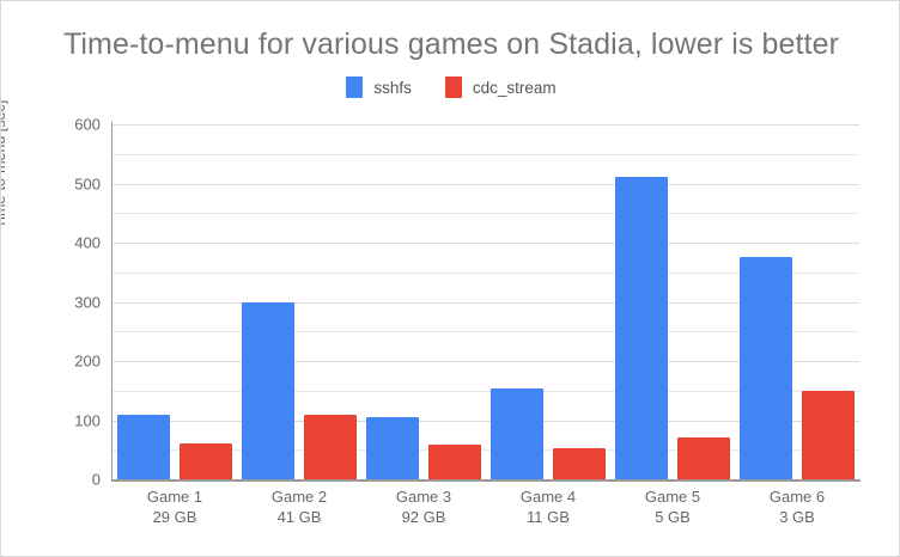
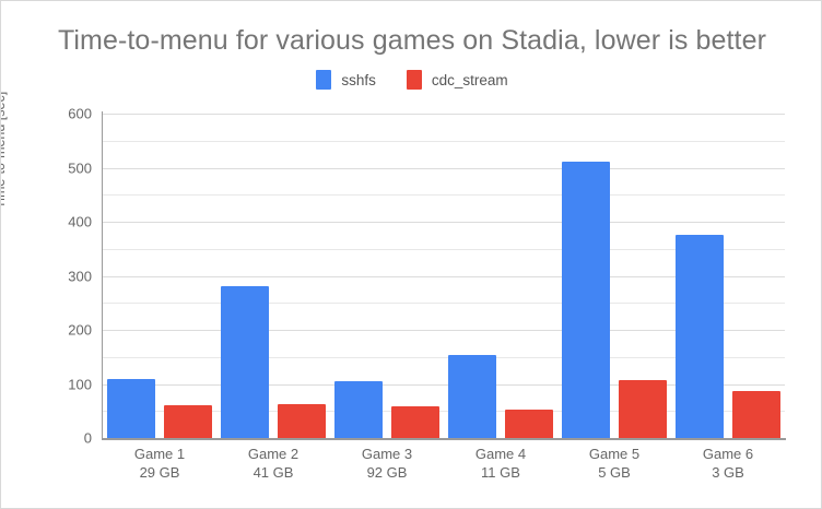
sshfs/Game 2: 300 -> 280
cdc_stream/Game 2: 110 -> 60
cdc_stream/Game 5: 70 -> 110
cdc_stream/Game 6: 150 -> 90
